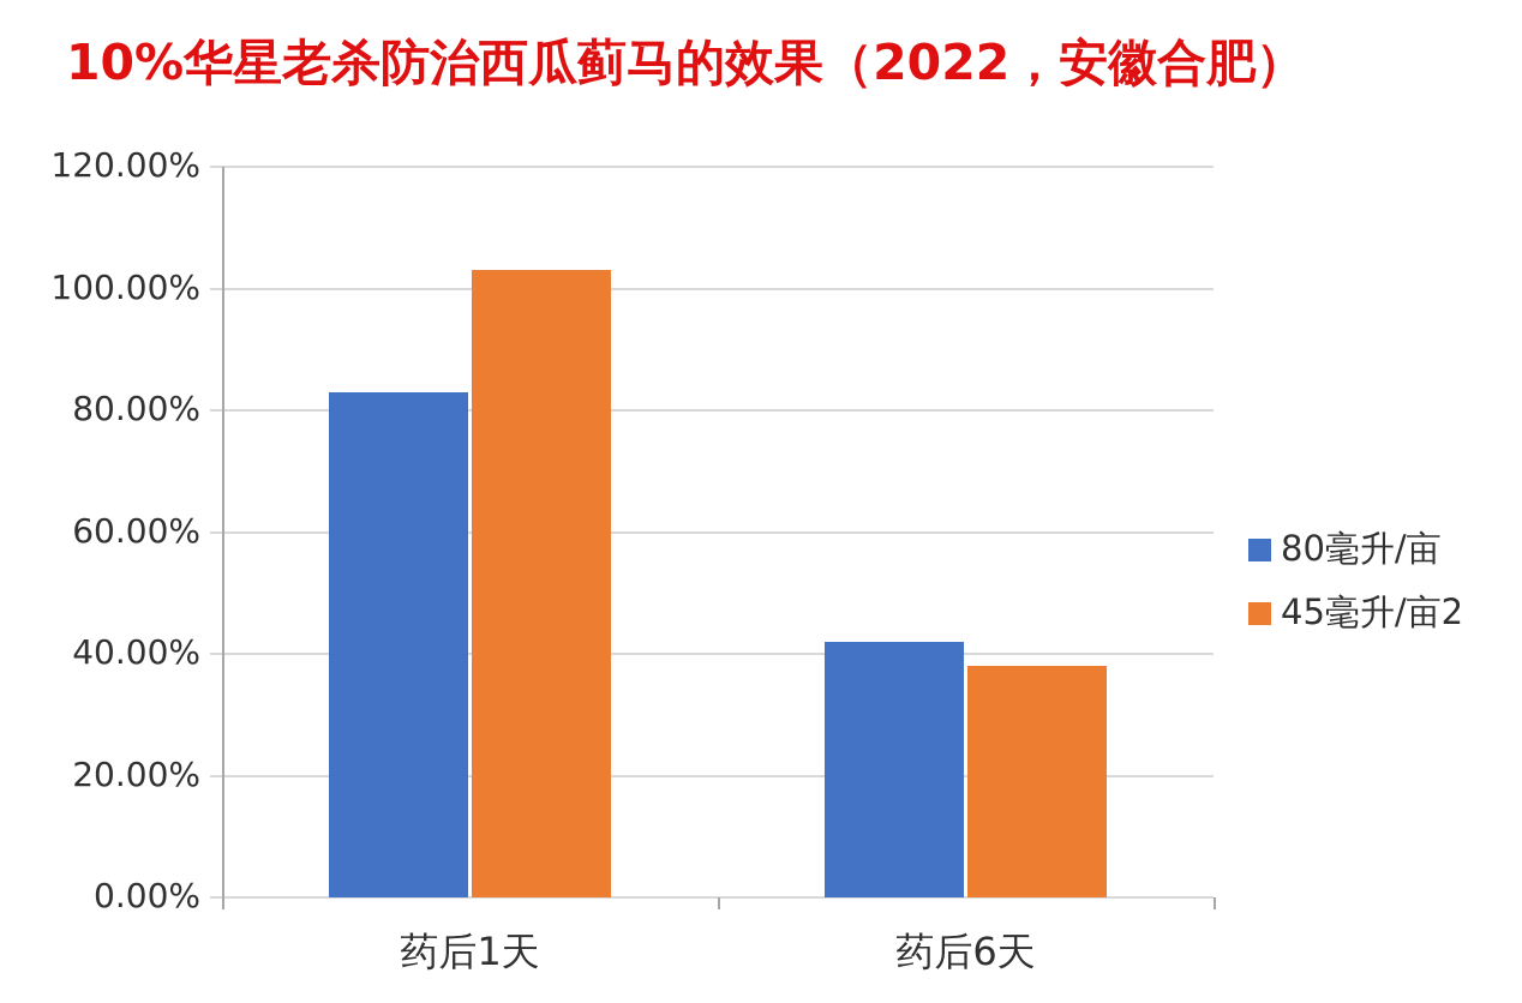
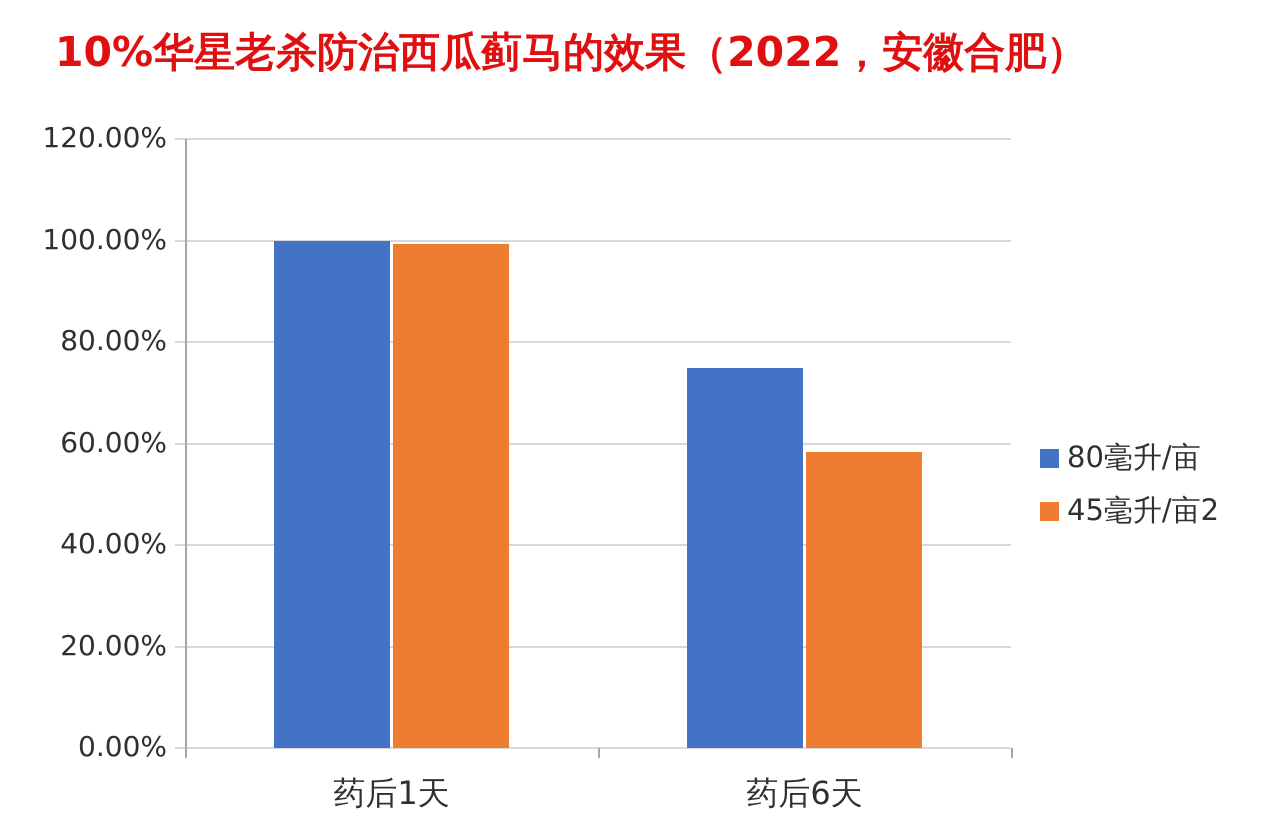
80毫升/亩/药后1天: 83% -> 100%
45毫升/亩2/药后1天: 103% -> 99%
80毫升/亩/药后6天: 42% -> 75%
45毫升/亩2/药后6天: 38% -> 58%
